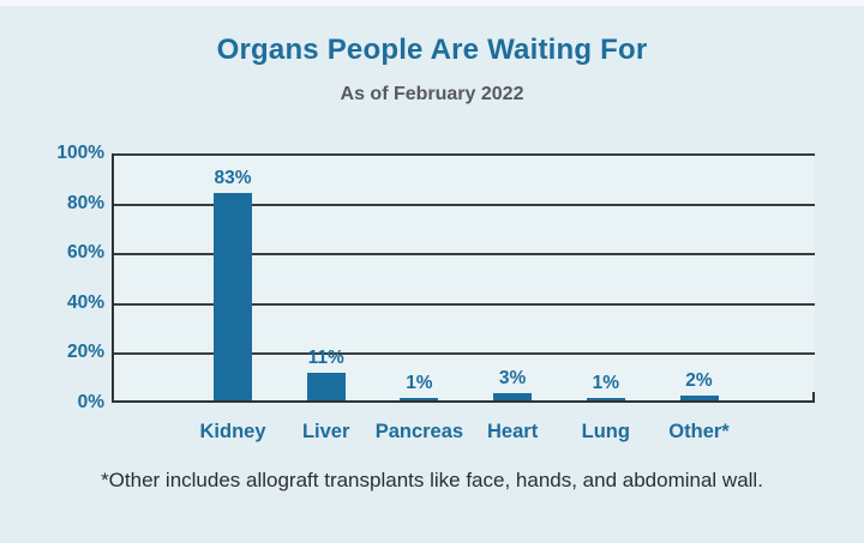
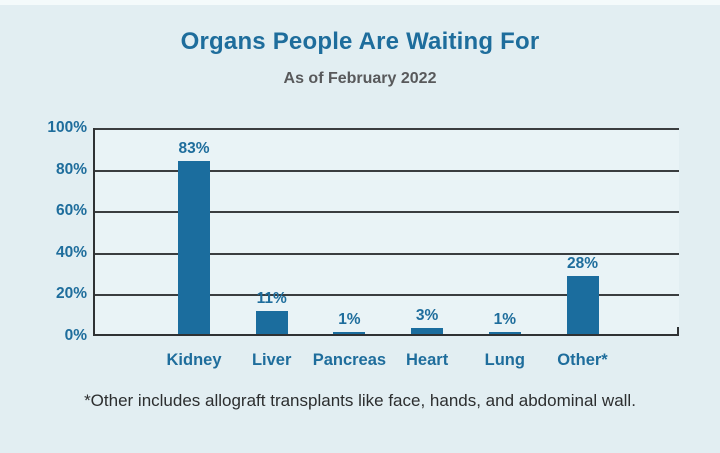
Other*: 2% -> 28%
